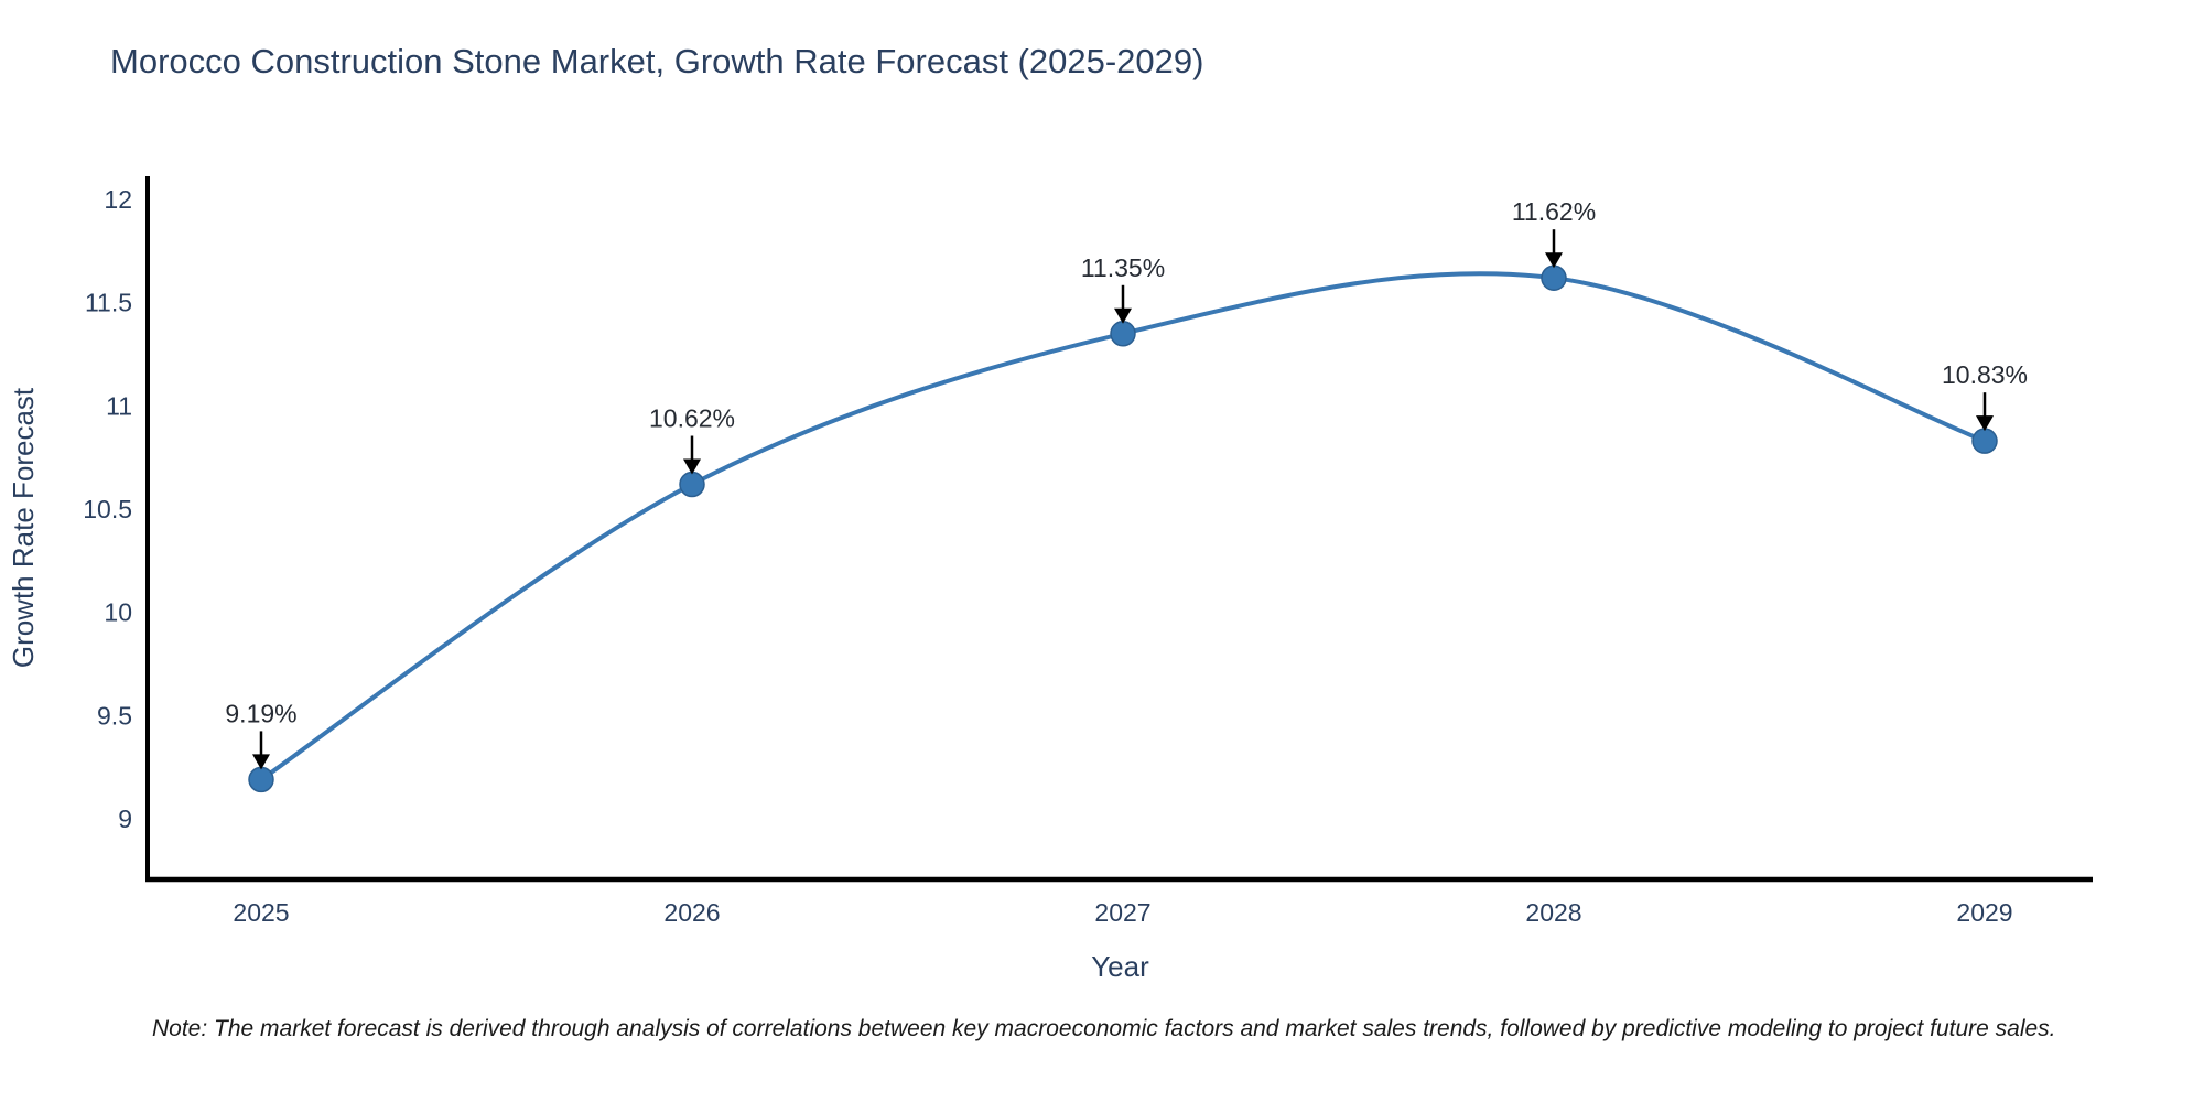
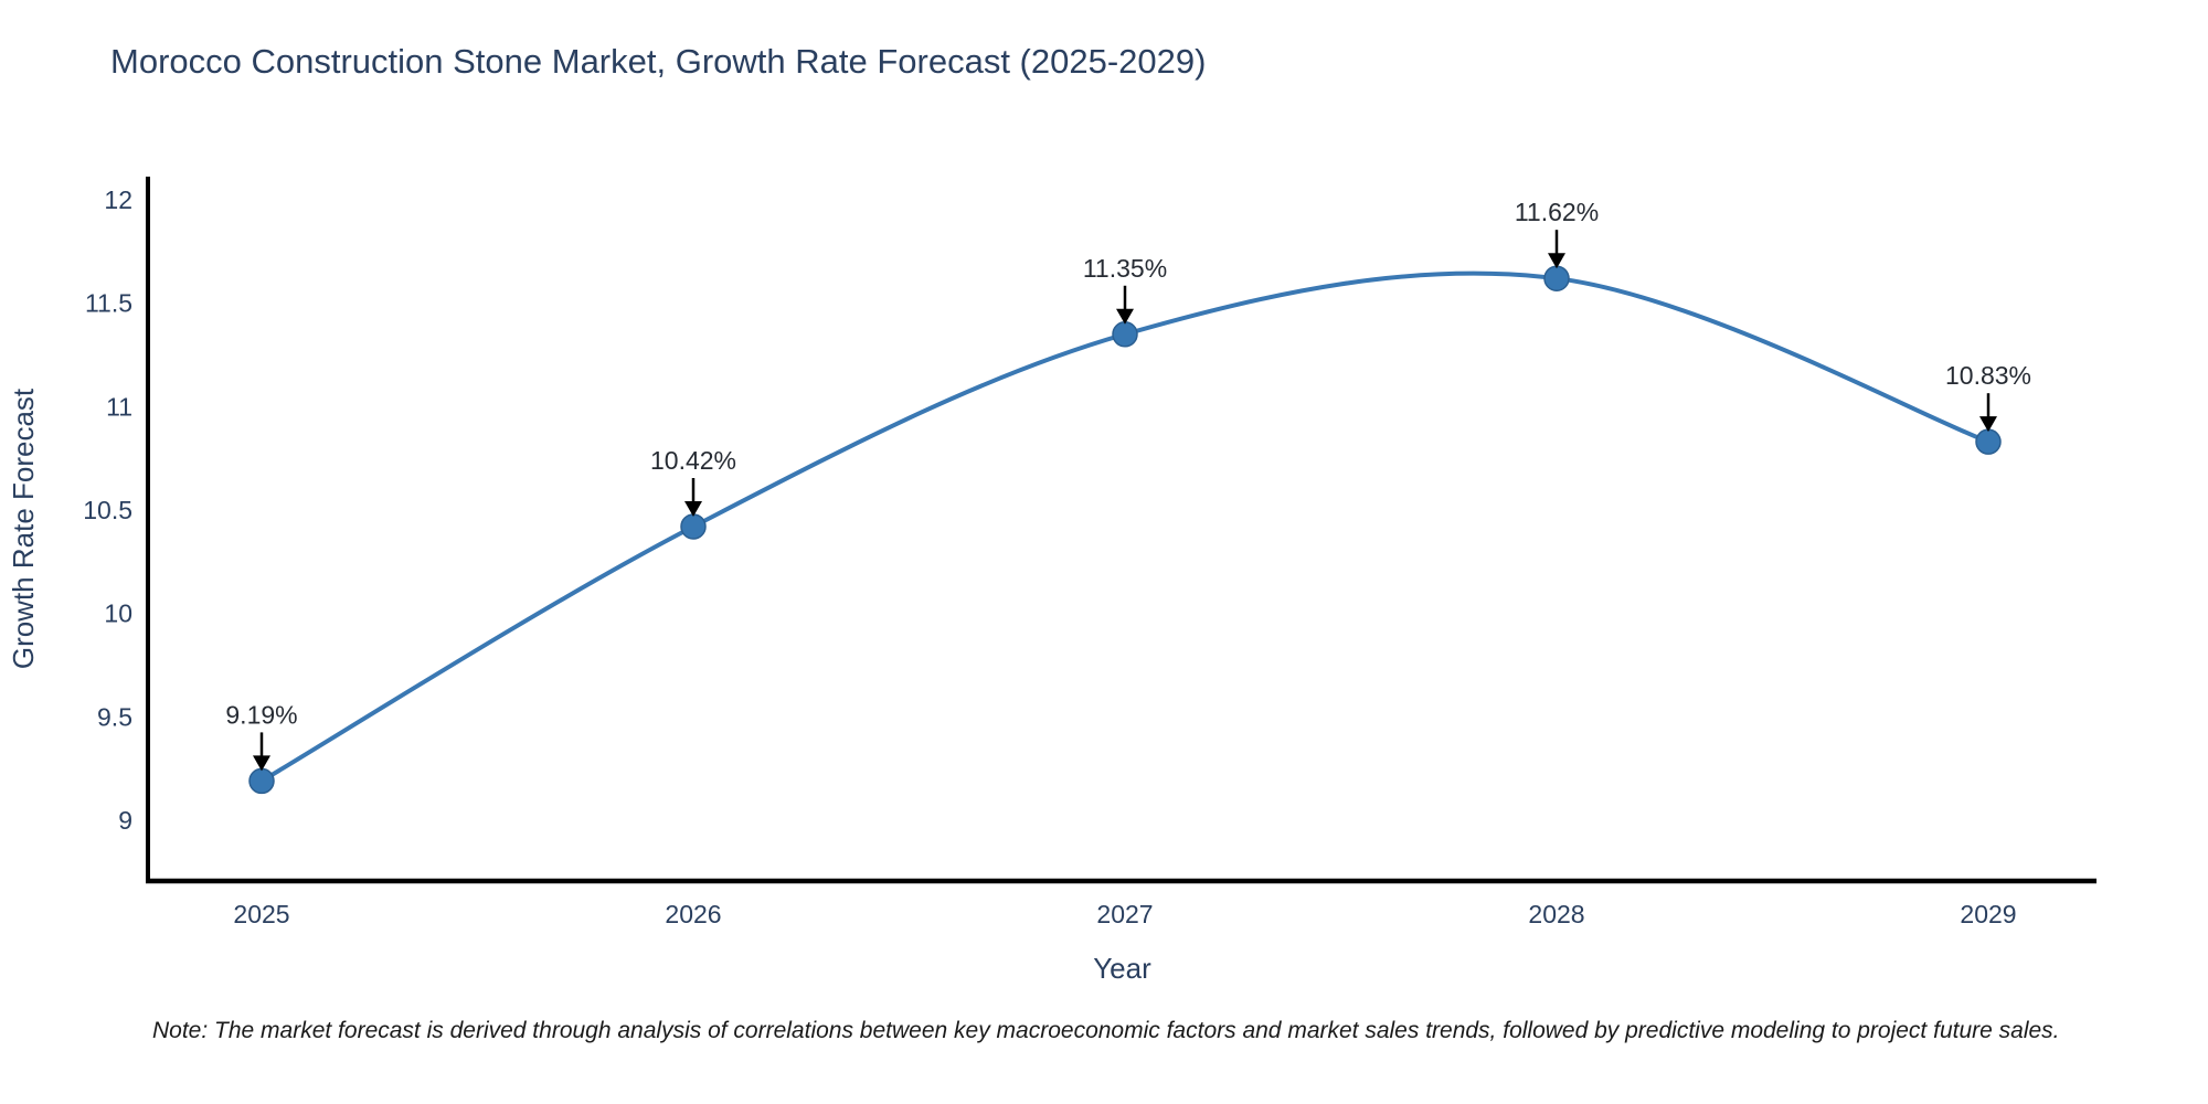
2026: 10.62% -> 10.42%
